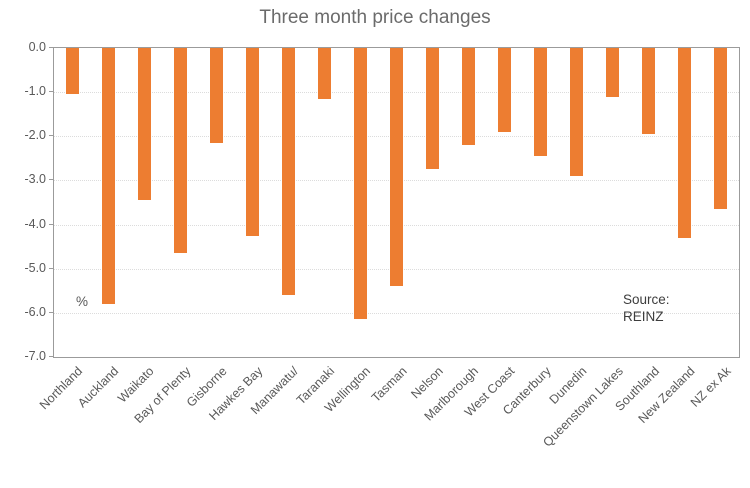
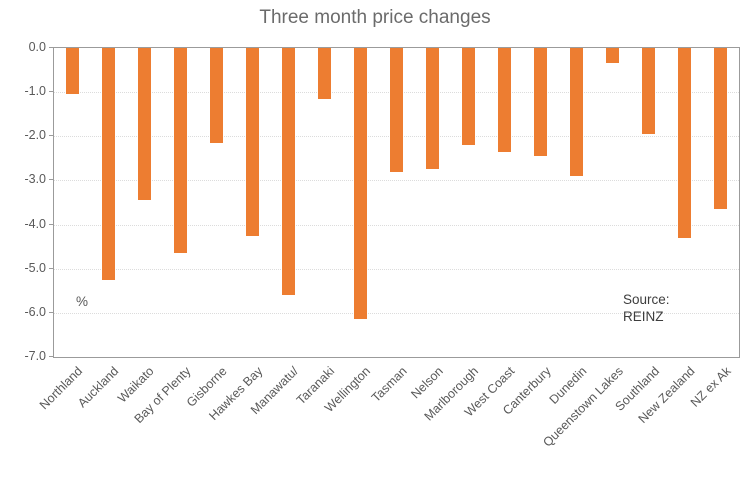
Auckland: -5.8 -> -5.2
Tasman: -5.4 -> -2.8
West Coast: -1.9 -> -2.4
Queenstown Lakes: -1.1 -> -0.3
